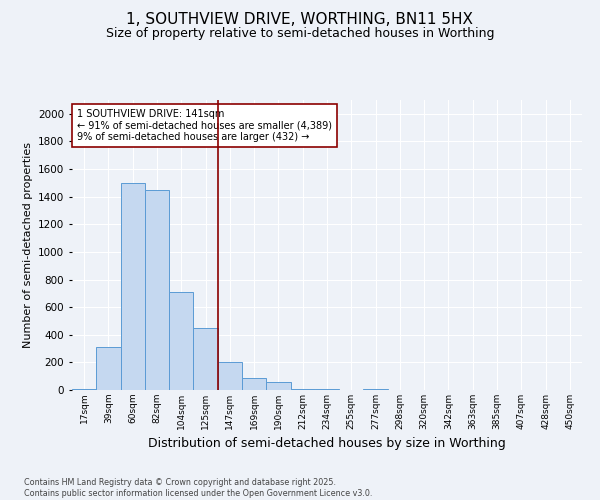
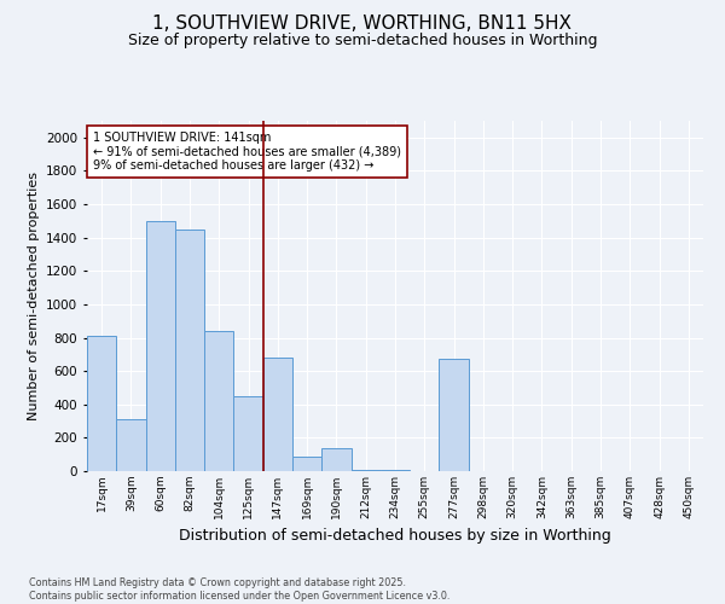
17sqm: 10 -> 810
104sqm: 710 -> 840
147sqm: 200 -> 680
190sqm: 60 -> 140
277sqm: 10 -> 670
